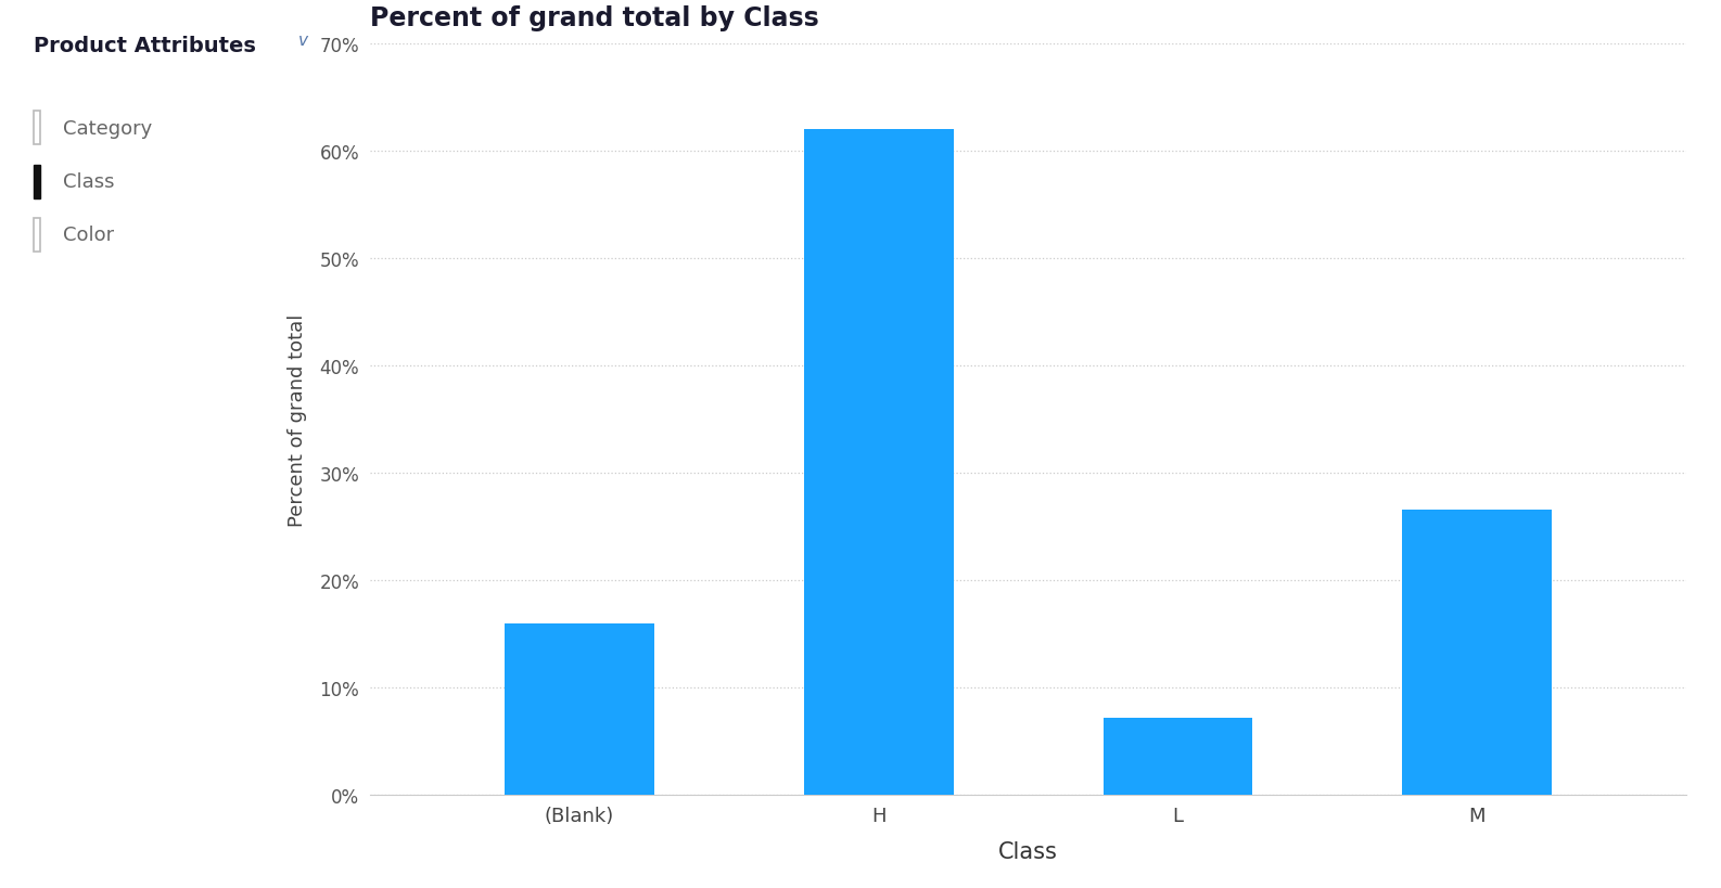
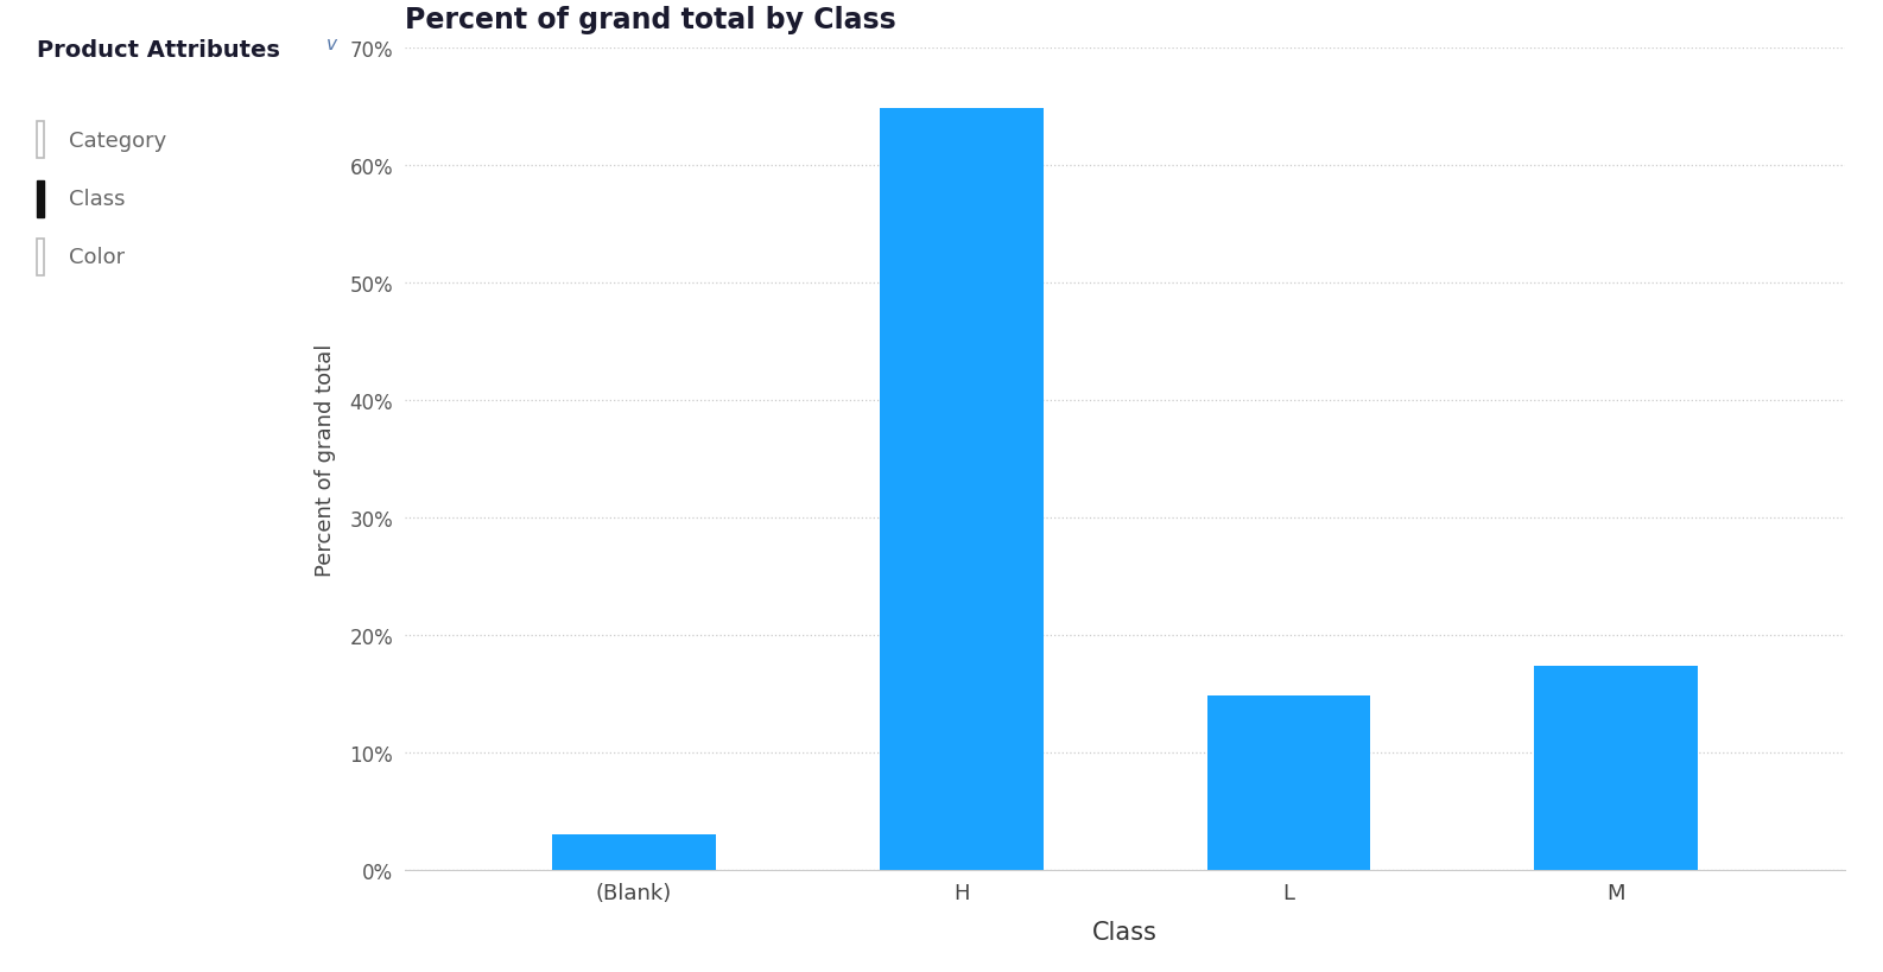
(Blank): 16.0% -> 3.0%
H: 62.0% -> 64.8%
L: 7.2% -> 14.8%
M: 26.6% -> 17.4%
